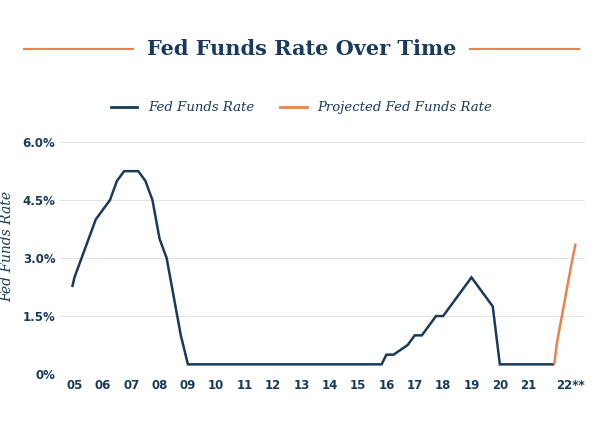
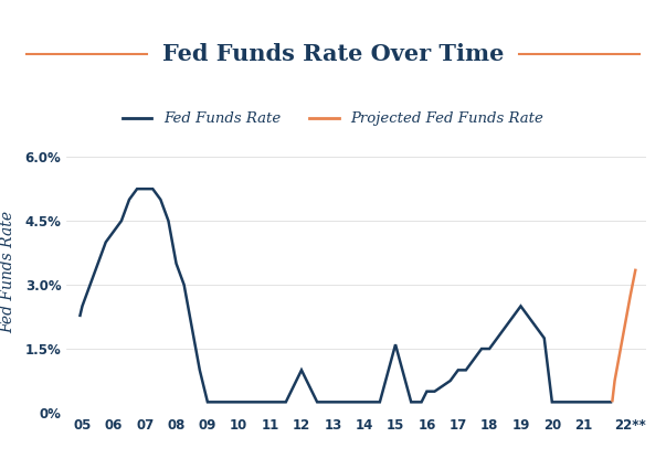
Fed Funds Rate/12: 0.25% -> 1.00%
Fed Funds Rate/15: 0.25% -> 1.60%
